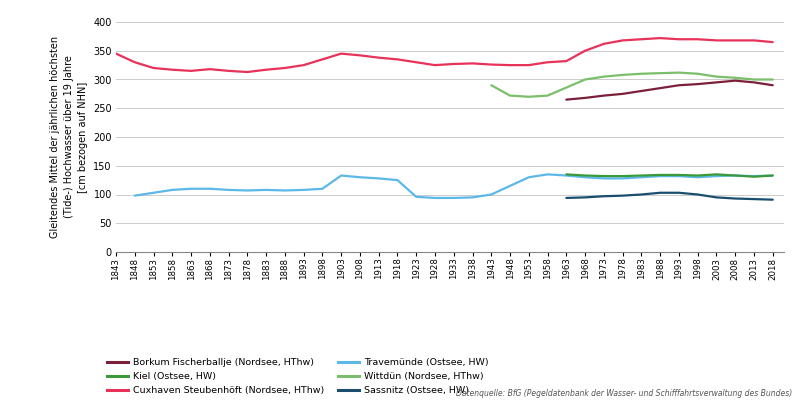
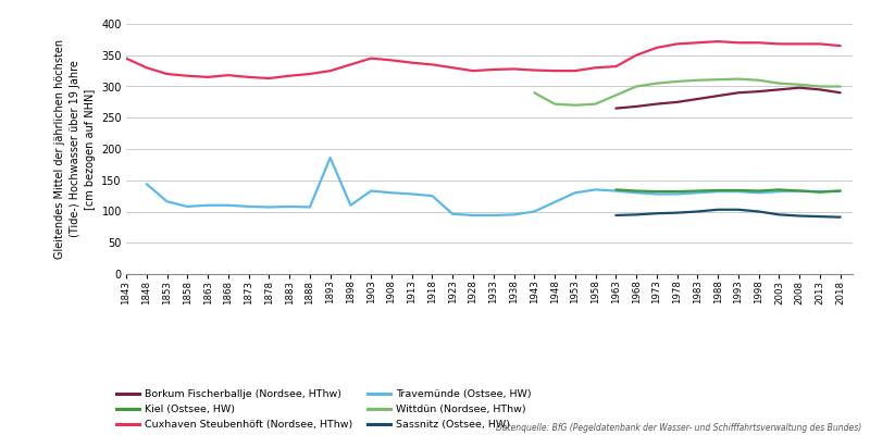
Travemünde (Ostsee, HW)/1848: 98 -> 144
Travemünde (Ostsee, HW)/1853: 103 -> 116
Travemünde (Ostsee, HW)/1893: 108 -> 186
